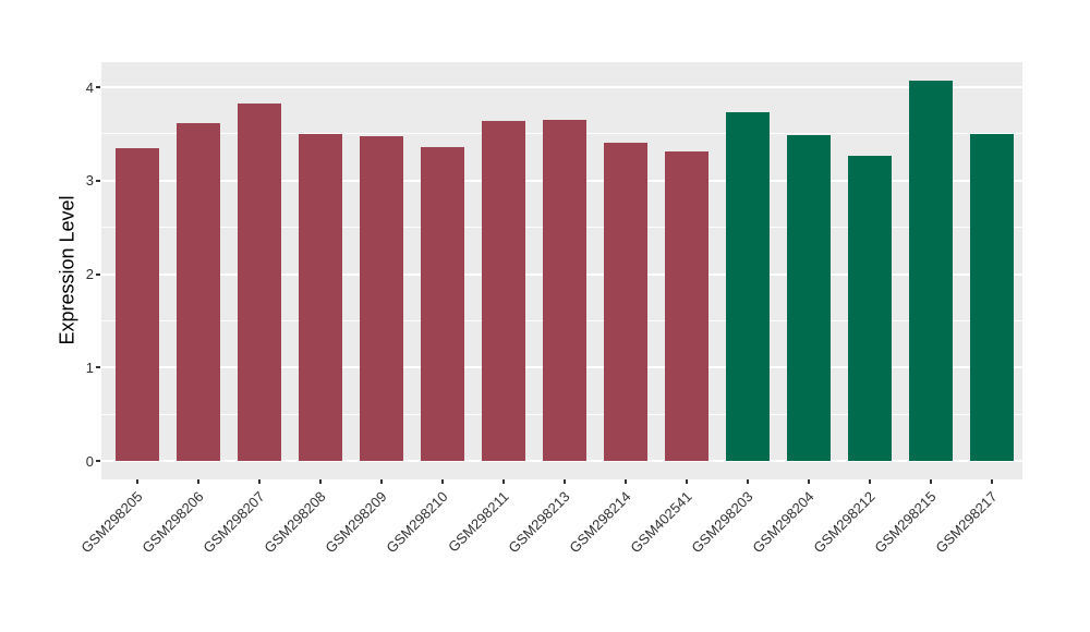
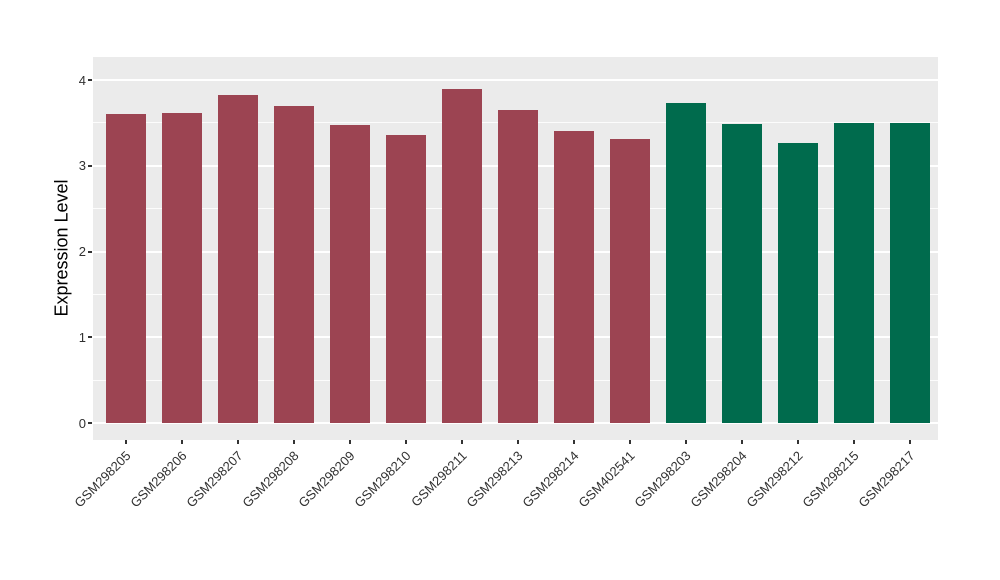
GSM298205: 3.4 -> 3.6
GSM298208: 3.5 -> 3.7
GSM298211: 3.6 -> 3.9
GSM298215: 4.1 -> 3.5
